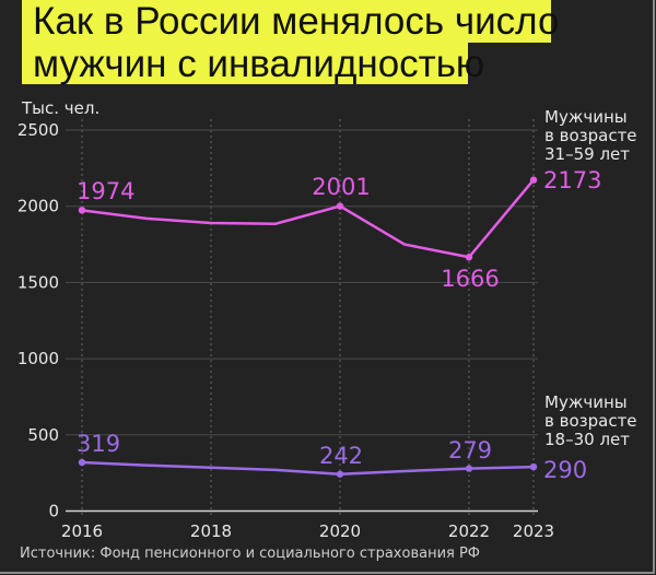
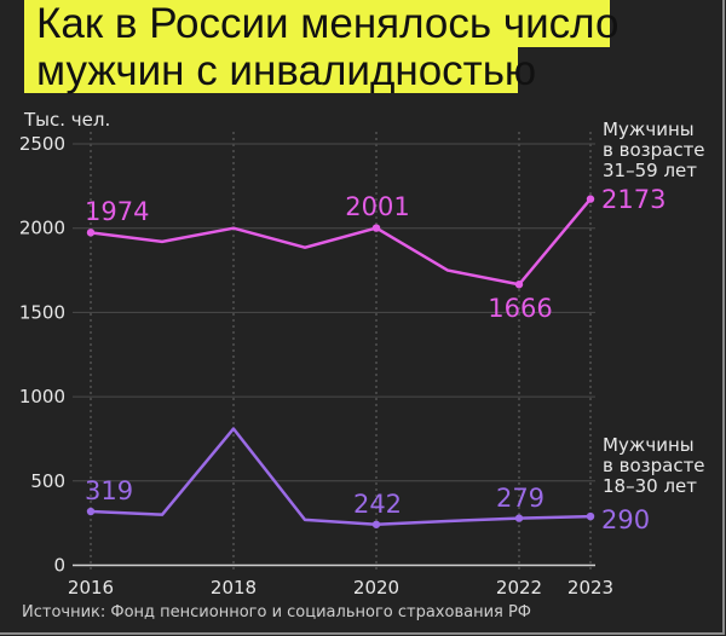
Мужчины в возрасте 31–59 лет/2018: 1890 -> 2000
Мужчины в возрасте 18–30 лет/2018: 280 -> 810
